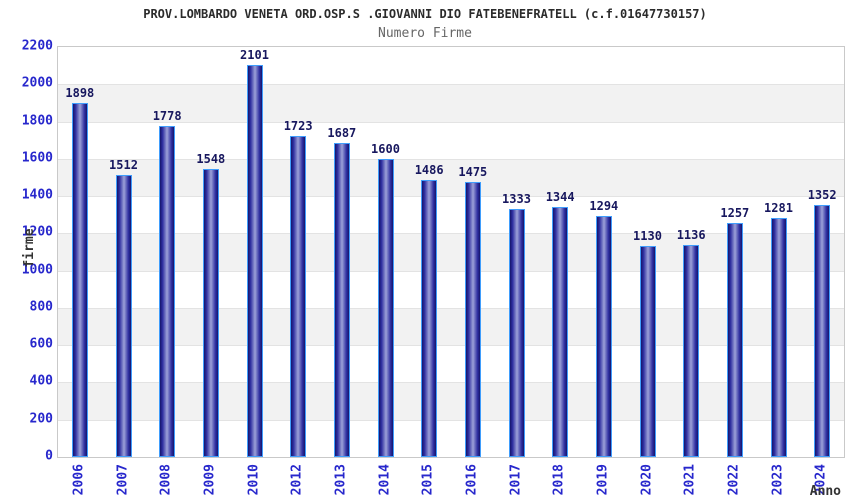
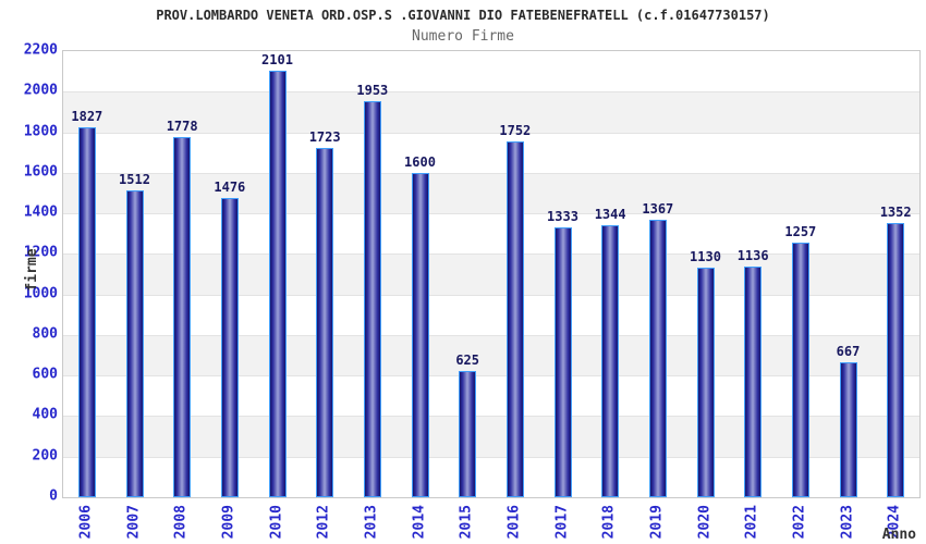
2006: 1898 -> 1827
2009: 1548 -> 1476
2013: 1687 -> 1953
2015: 1486 -> 625
2016: 1475 -> 1752
2019: 1294 -> 1367
2023: 1281 -> 667
